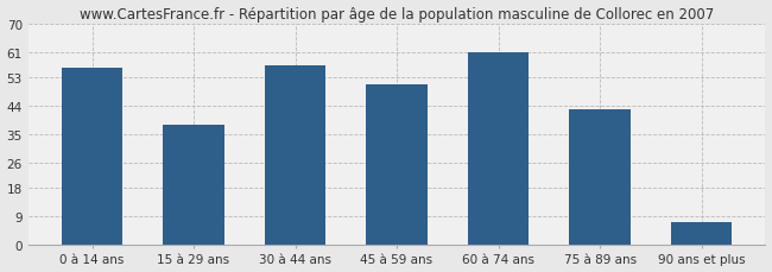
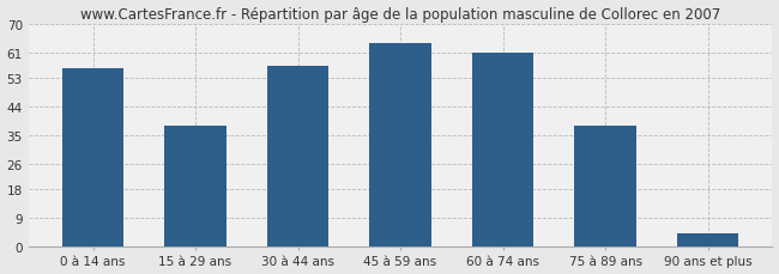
45 à 59 ans: 51 -> 64
75 à 89 ans: 43 -> 38
90 ans et plus: 7 -> 4
